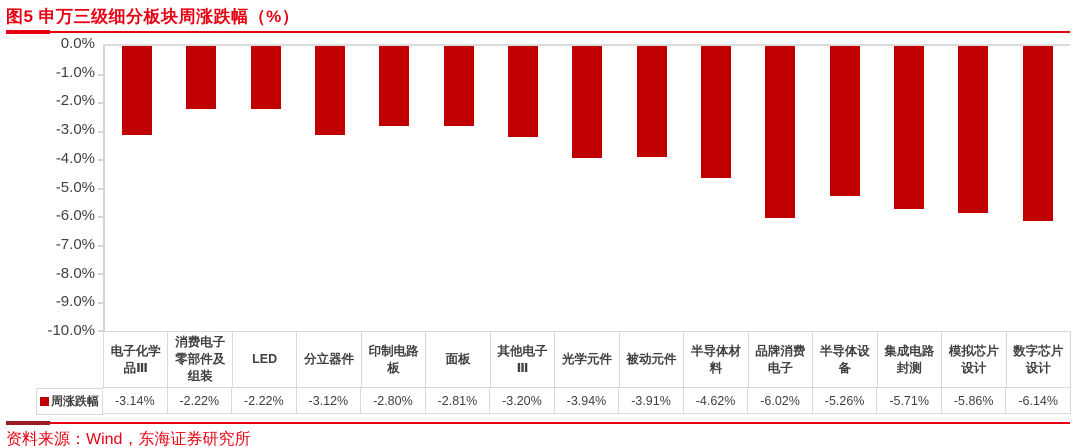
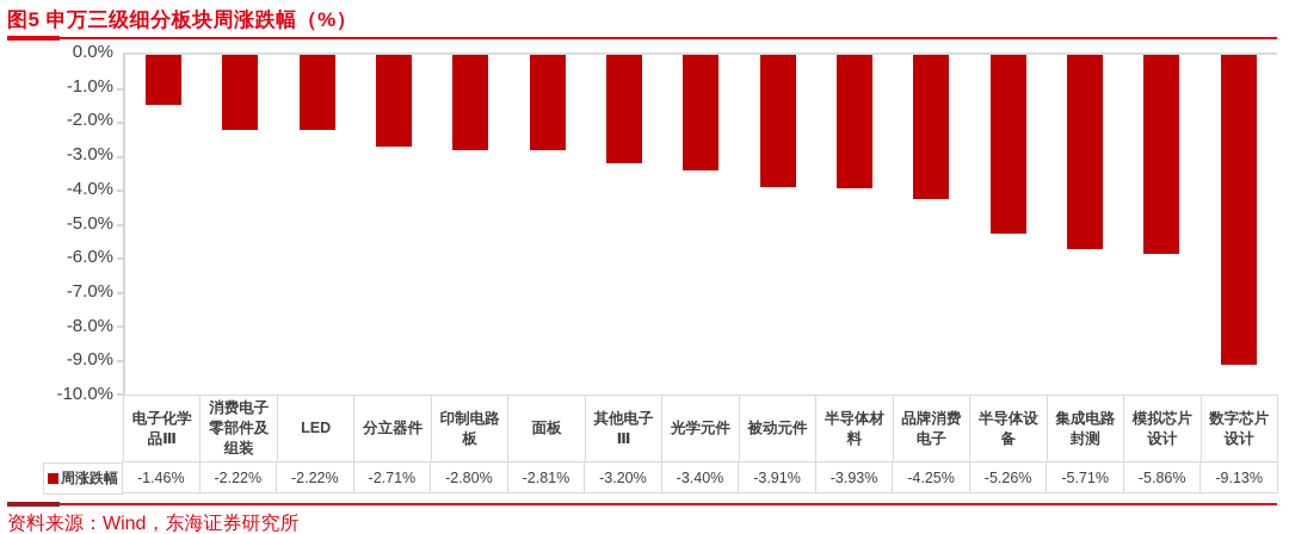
电子化学品Ⅲ: -3.14% -> -1.46%
分立器件: -3.12% -> -2.71%
光学元件: -3.94% -> -3.40%
半导体材料: -4.62% -> -3.93%
品牌消费电子: -6.02% -> -4.25%
数字芯片设计: -6.14% -> -9.13%
